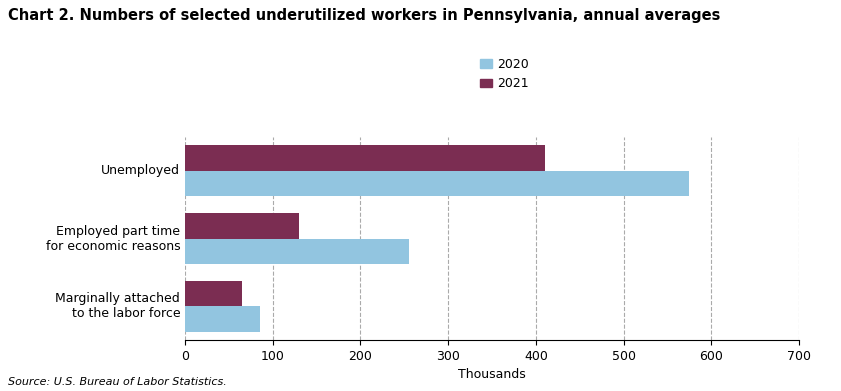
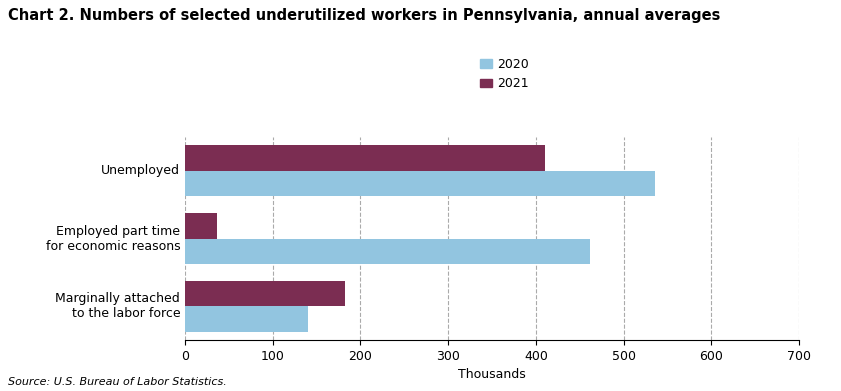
2020/Unemployed: 575 -> 536
2021/Employed part time for economic reasons: 130 -> 36
2020/Employed part time for economic reasons: 255 -> 462
2021/Marginally attached to the labor force: 65 -> 182
2020/Marginally attached to the labor force: 85 -> 140
